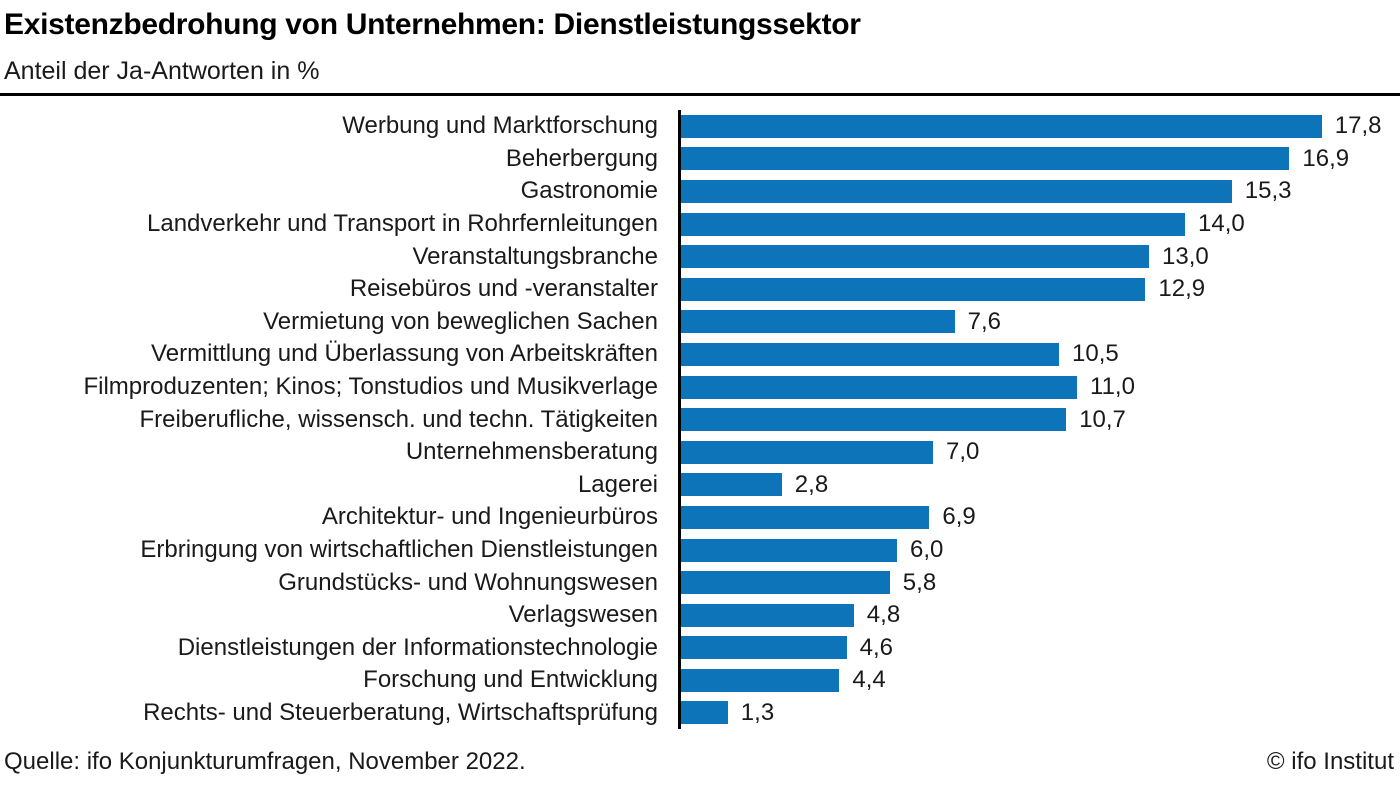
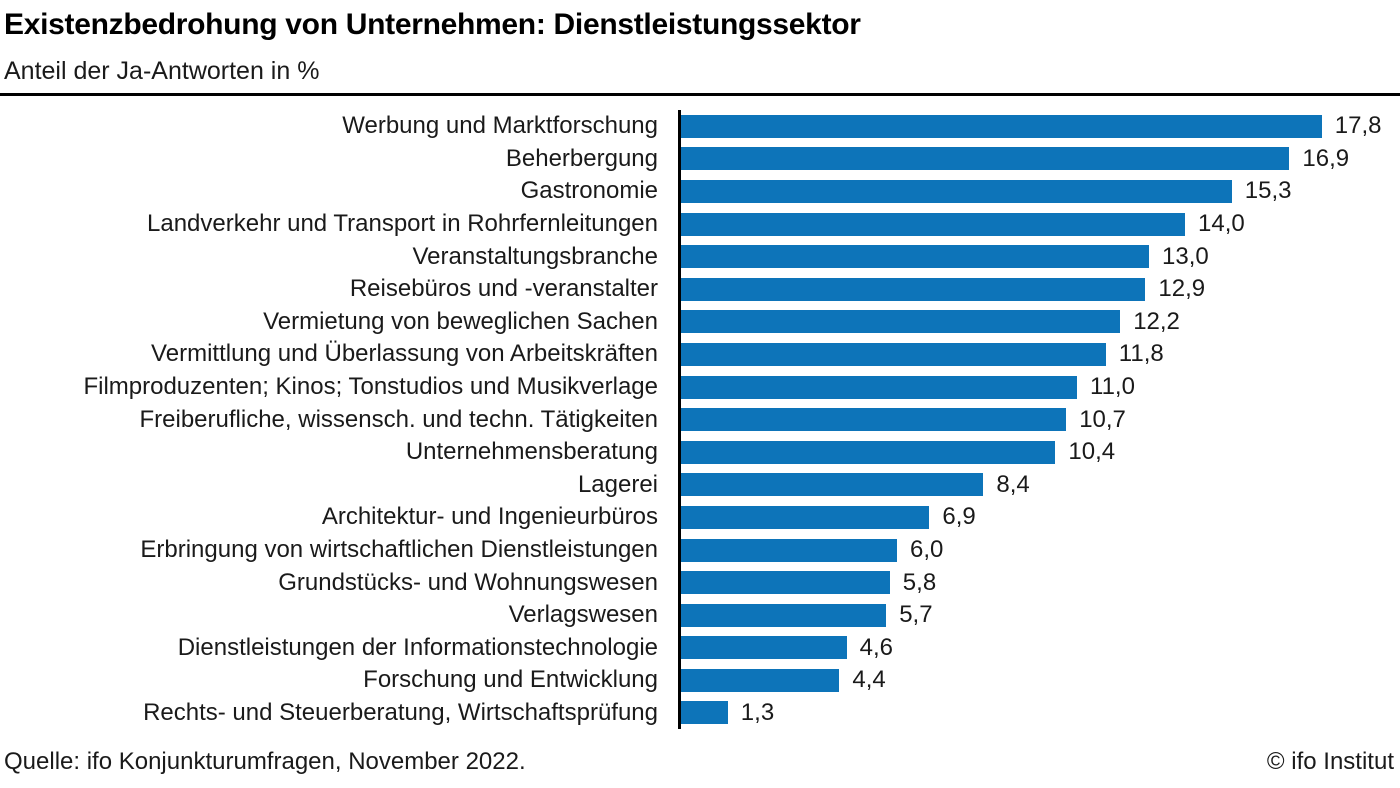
Vermietung von beweglichen Sachen: 7,6 -> 12,2
Vermittlung und Überlassung von Arbeitskräften: 10,5 -> 11,8
Unternehmensberatung: 7,0 -> 10,4
Lagerei: 2,8 -> 8,4
Verlagswesen: 4,8 -> 5,7
